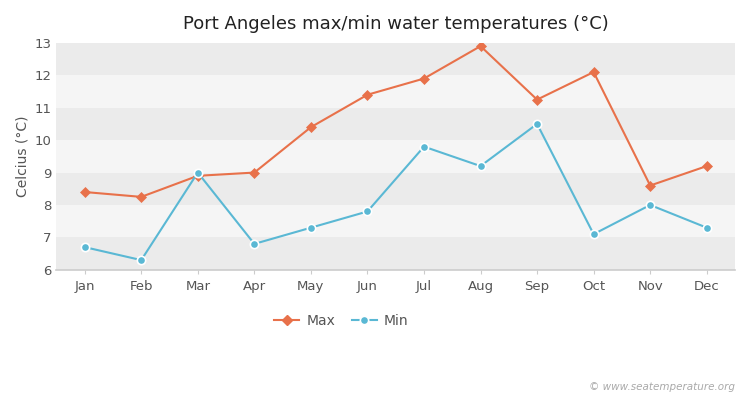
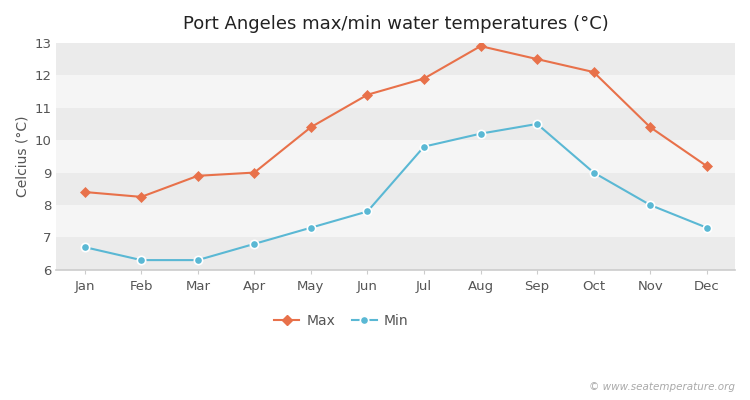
Min/Mar: 9.0 -> 6.3
Min/Aug: 9.2 -> 10.2
Max/Sep: 11.25 -> 12.50
Min/Oct: 7.1 -> 9.0
Max/Nov: 8.60 -> 10.40
